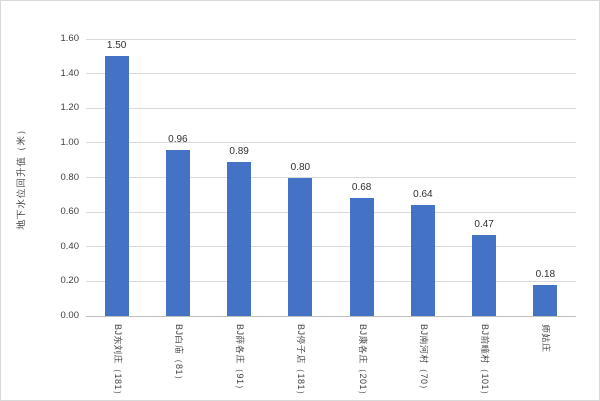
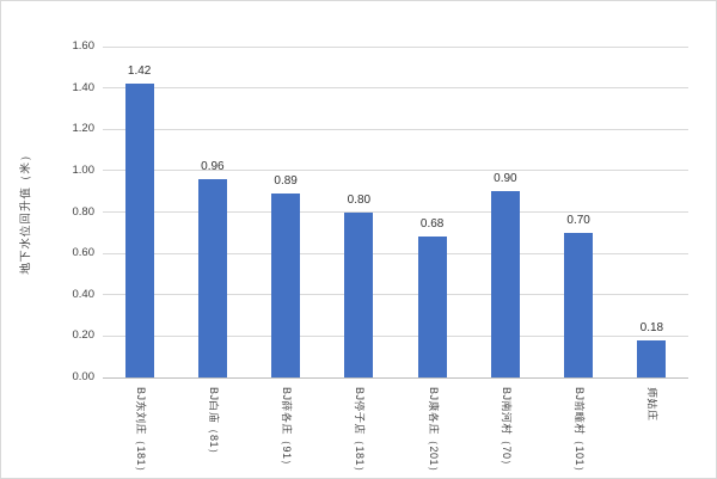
BJ东刘庄（181）: 1.50 -> 1.42
BJ南河村（70）: 0.64 -> 0.90
BJ前疃村（101）: 0.47 -> 0.70
